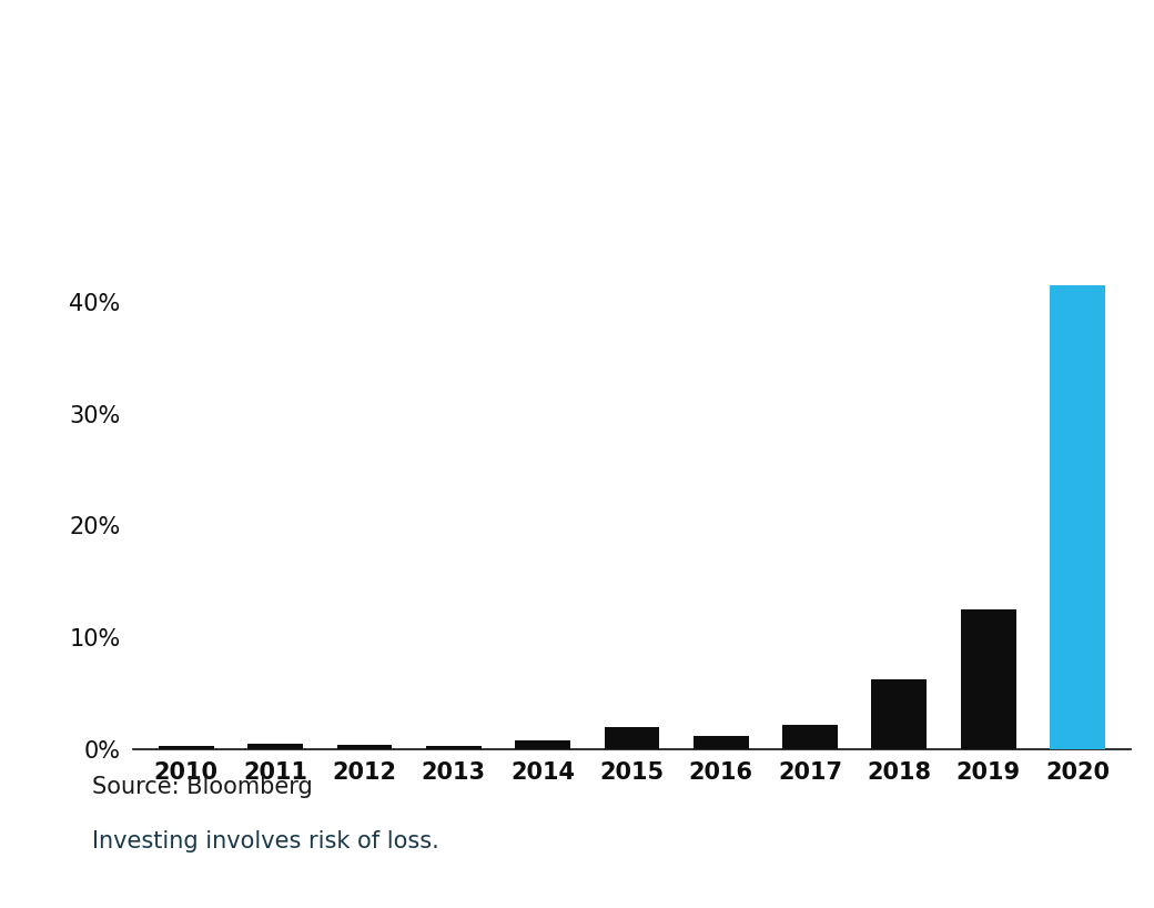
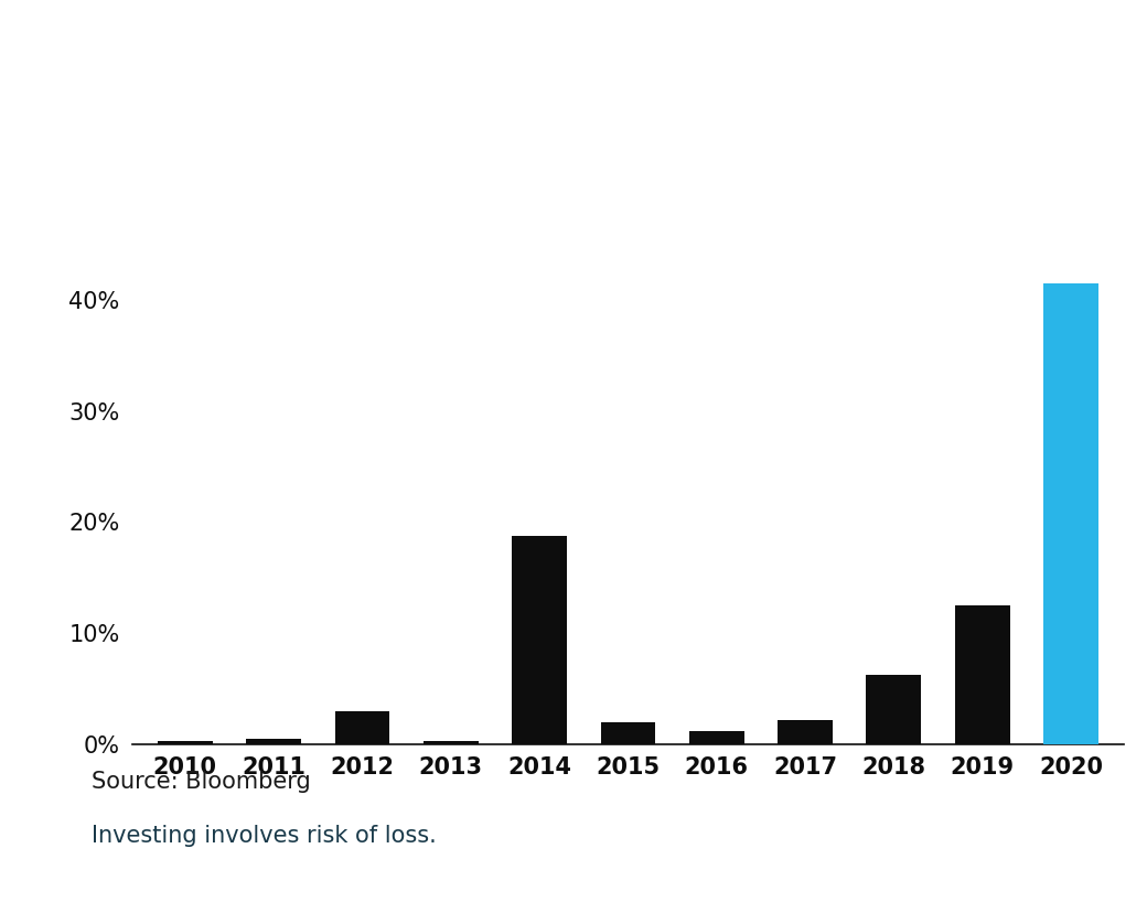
2012: 0.4% -> 3.0%
2014: 0.8% -> 18.8%
